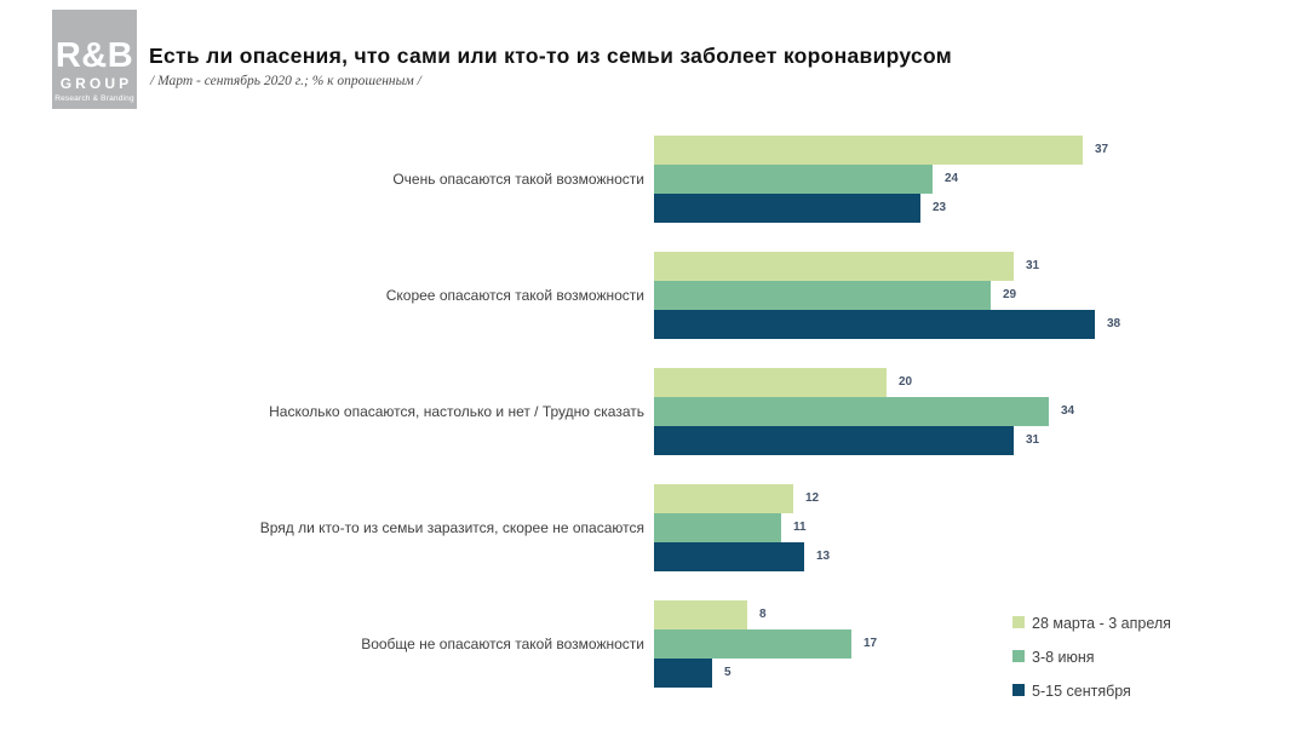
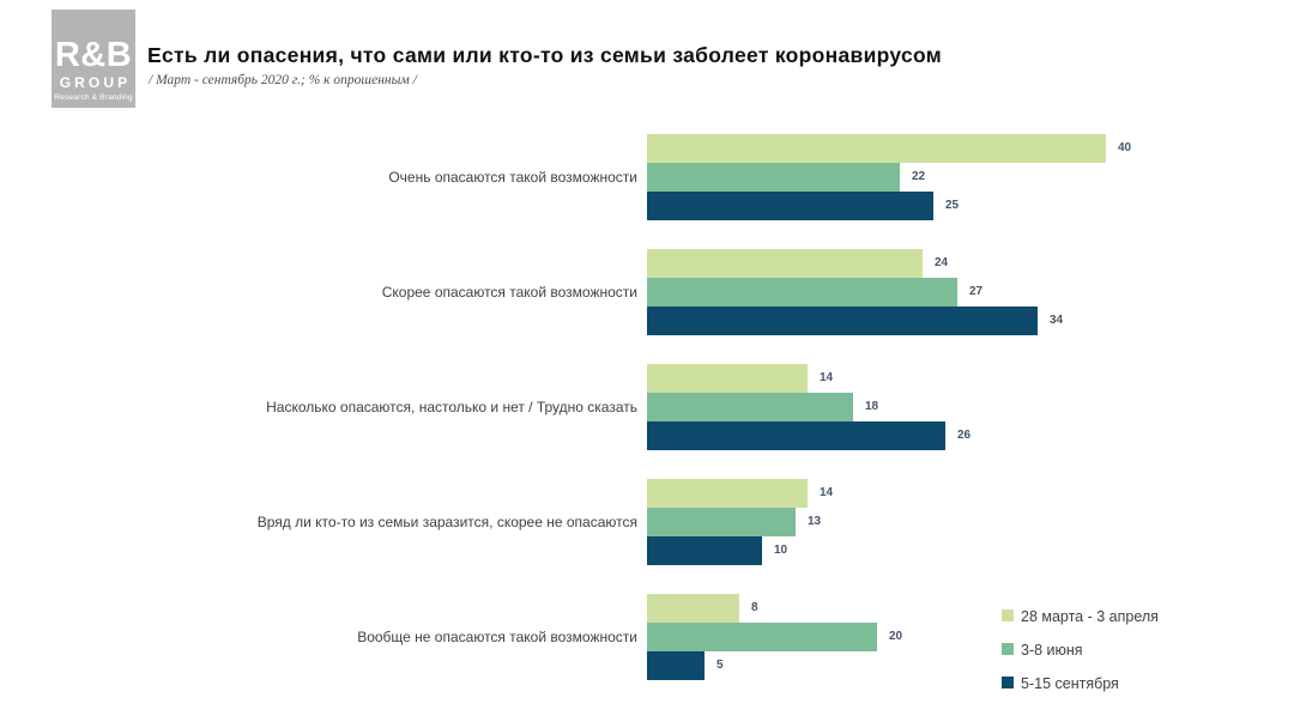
28 марта - 3 апреля/Очень опасаются такой возможности: 37 -> 40
3-8 июня/Очень опасаются такой возможности: 24 -> 22
5-15 сентября/Очень опасаются такой возможности: 23 -> 25
28 марта - 3 апреля/Скорее опасаются такой возможности: 31 -> 24
3-8 июня/Скорее опасаются такой возможности: 29 -> 27
5-15 сентября/Скорее опасаются такой возможности: 38 -> 34
28 марта - 3 апреля/Насколько опасаются, настолько и нет / Трудно сказать: 20 -> 14
3-8 июня/Насколько опасаются, настолько и нет / Трудно сказать: 34 -> 18
5-15 сентября/Насколько опасаются, настолько и нет / Трудно сказать: 31 -> 26
28 марта - 3 апреля/Вряд ли кто-то из семьи заразится, скорее не опасаются: 12 -> 14
3-8 июня/Вряд ли кто-то из семьи заразится, скорее не опасаются: 11 -> 13
5-15 сентября/Вряд ли кто-то из семьи заразится, скорее не опасаются: 13 -> 10
3-8 июня/Вообще не опасаются такой возможности: 17 -> 20
